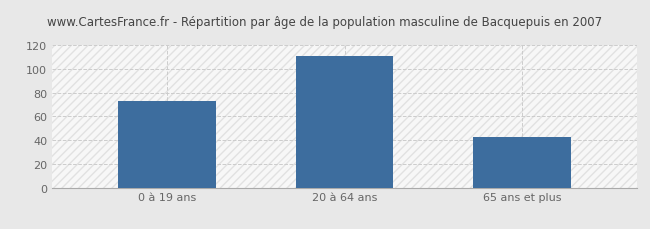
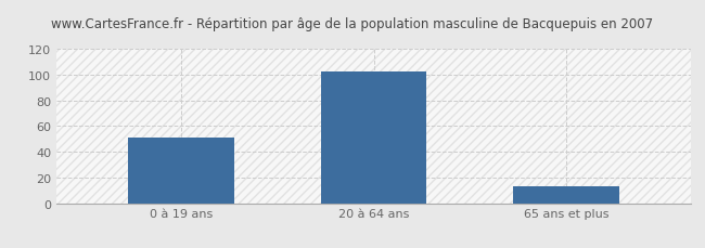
0 à 19 ans: 73 -> 51
20 à 64 ans: 111 -> 102
65 ans et plus: 43 -> 13
